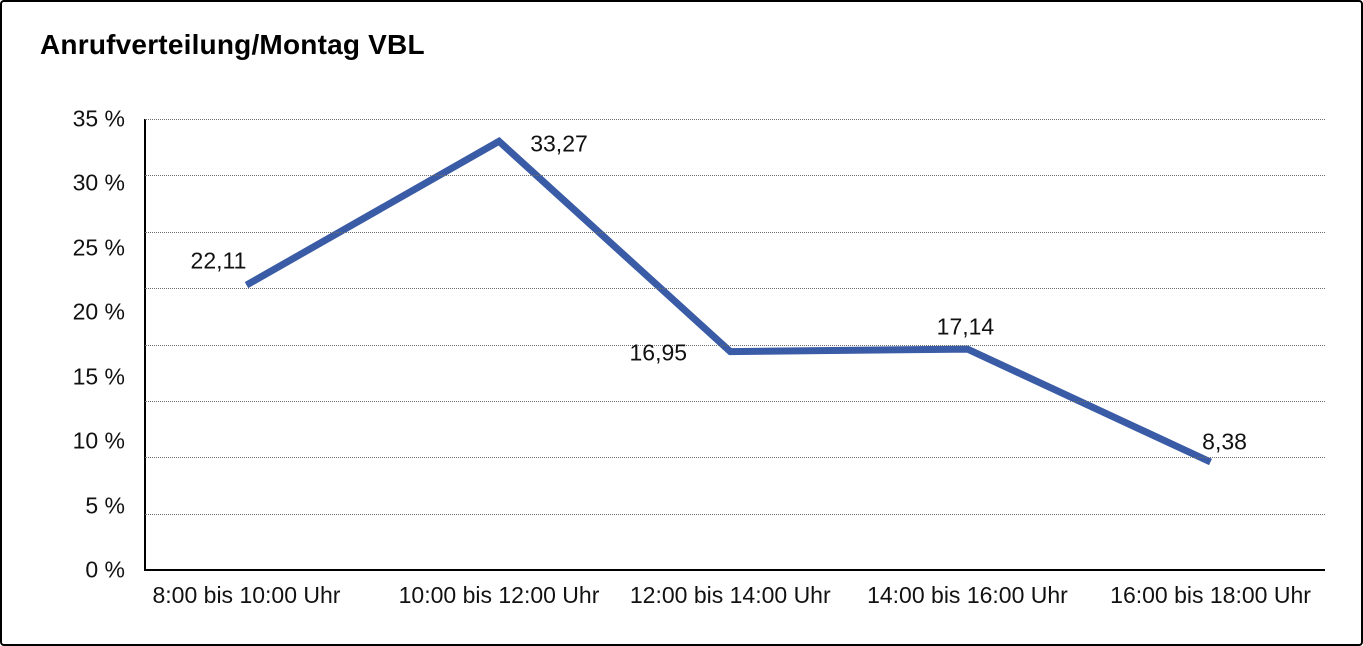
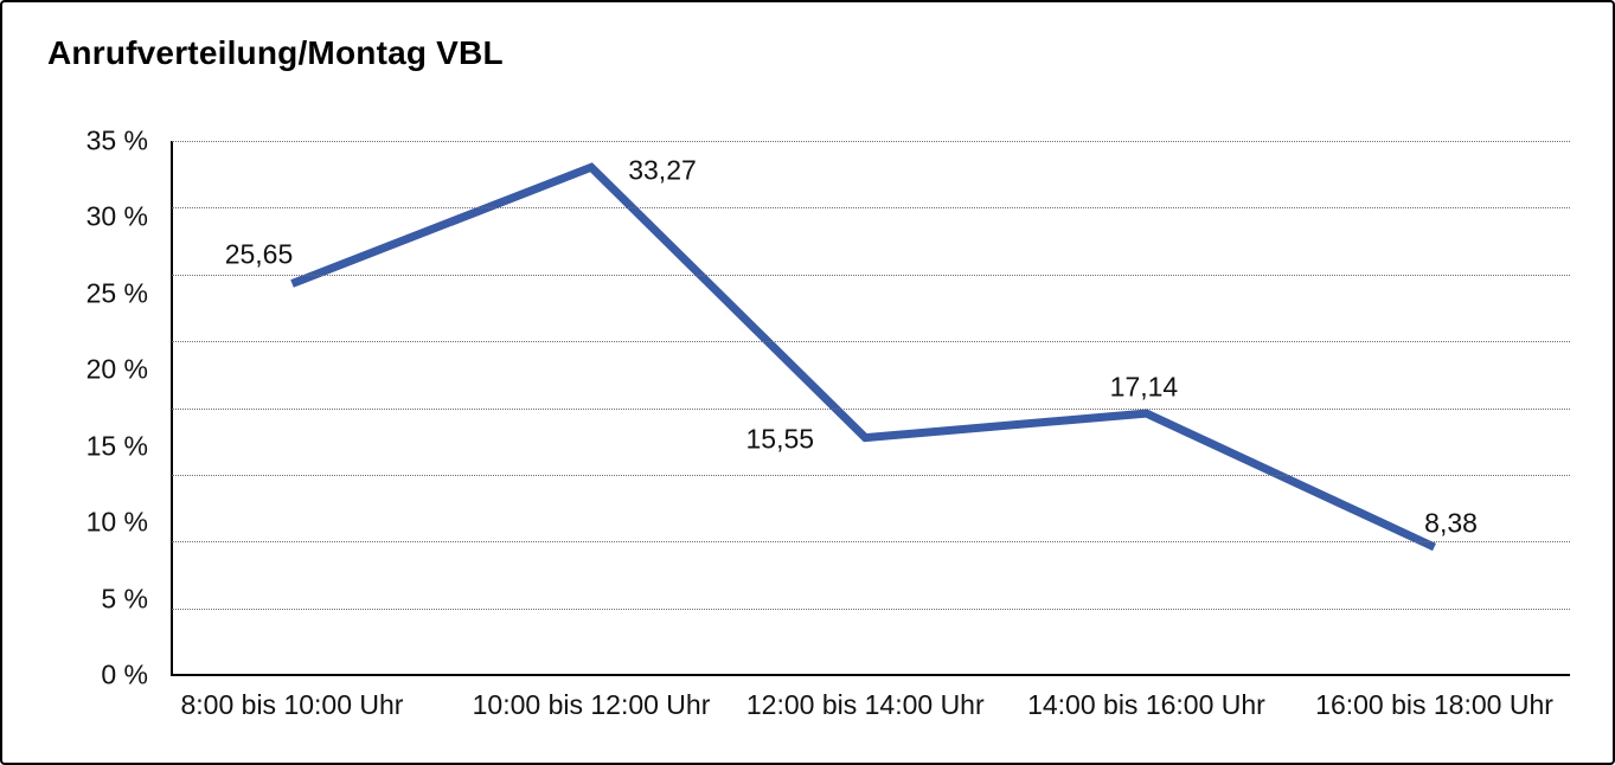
8:00 bis 10:00 Uhr: 22,11 -> 25,65
12:00 bis 14:00 Uhr: 16,95 -> 15,55
